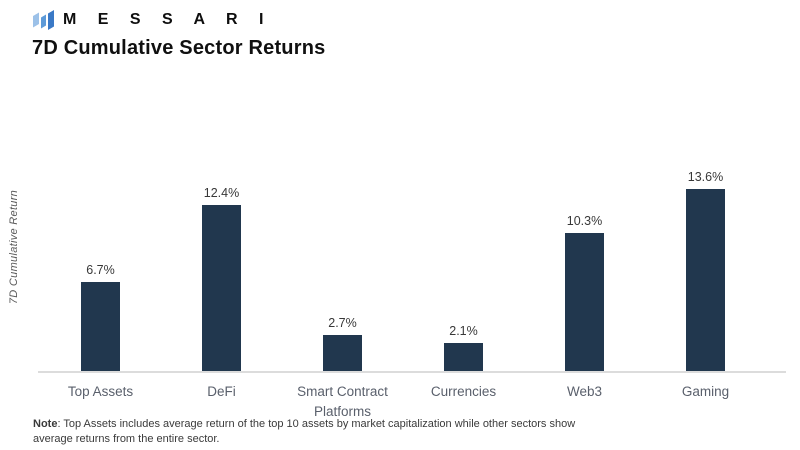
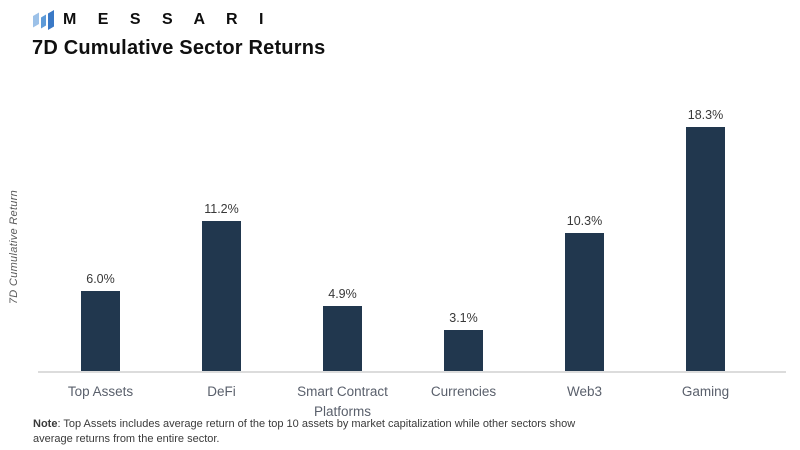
Top Assets: 6.7% -> 6.0%
DeFi: 12.4% -> 11.2%
Smart Contract Platforms: 2.7% -> 4.9%
Currencies: 2.1% -> 3.1%
Gaming: 13.6% -> 18.3%
